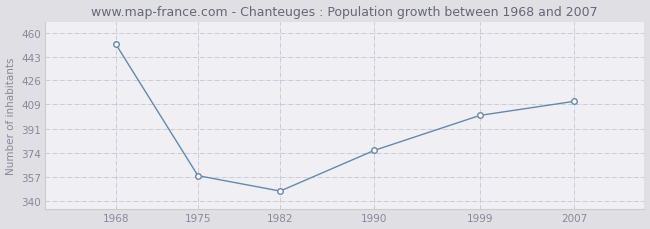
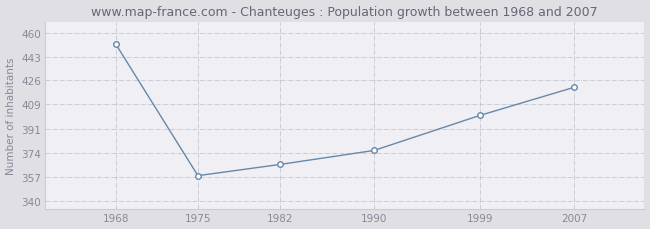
1982: 347 -> 366
2007: 411 -> 421
